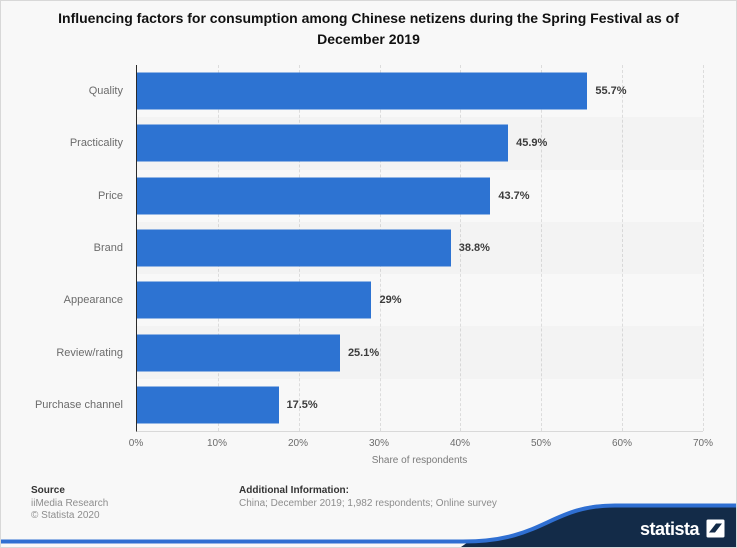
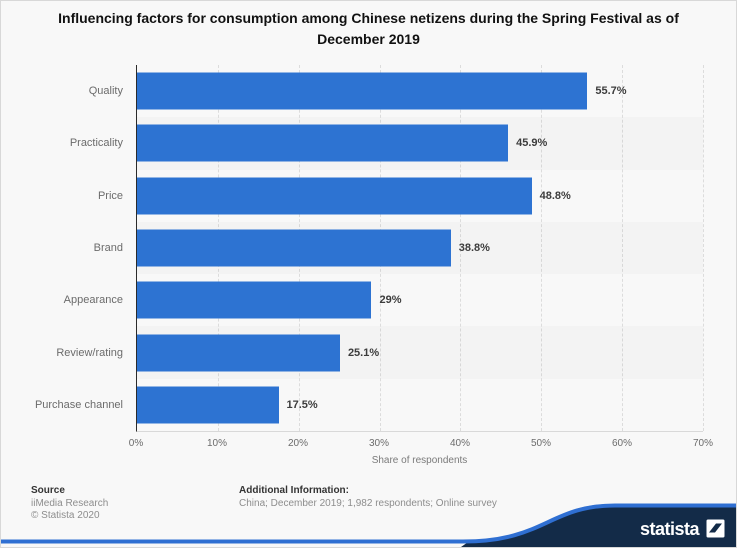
Price: 43.7% -> 48.8%
